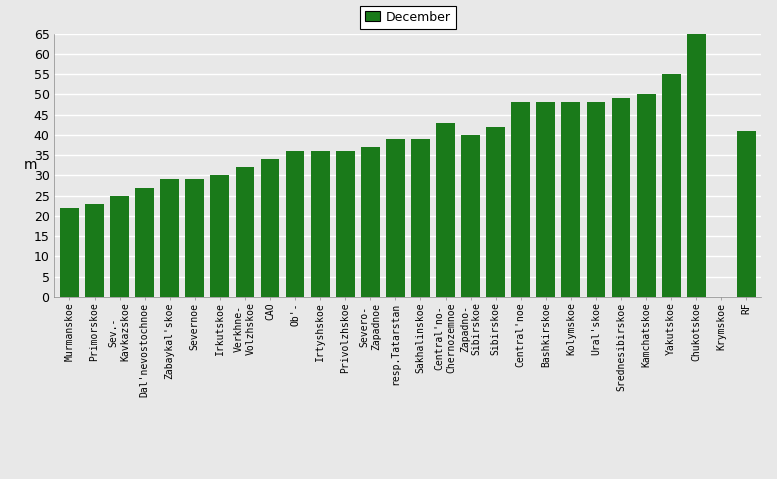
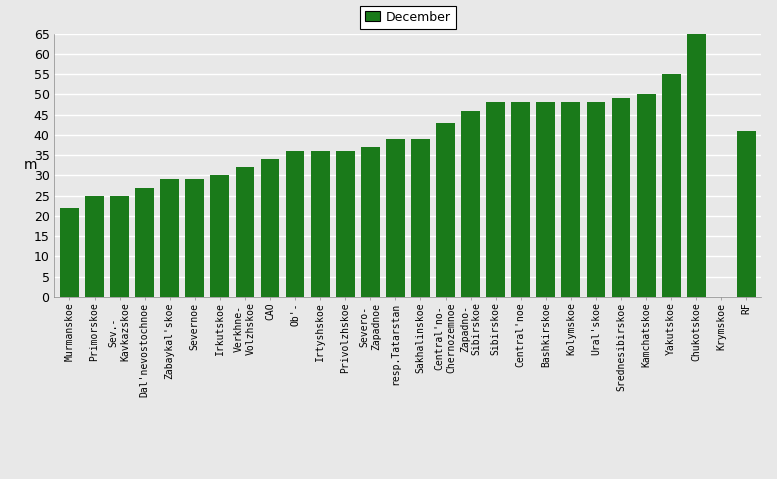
Primorskoe: 23 -> 25
Zapadno- Sibirskoe: 40 -> 46
Sibirskoe: 42 -> 48
